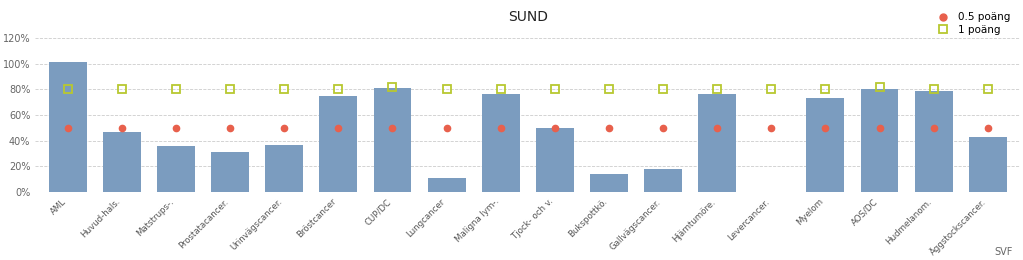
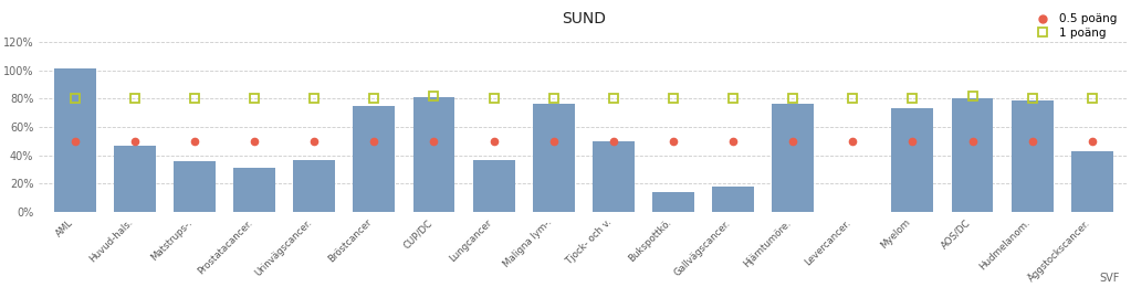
Lungcancer: 11% -> 37%
